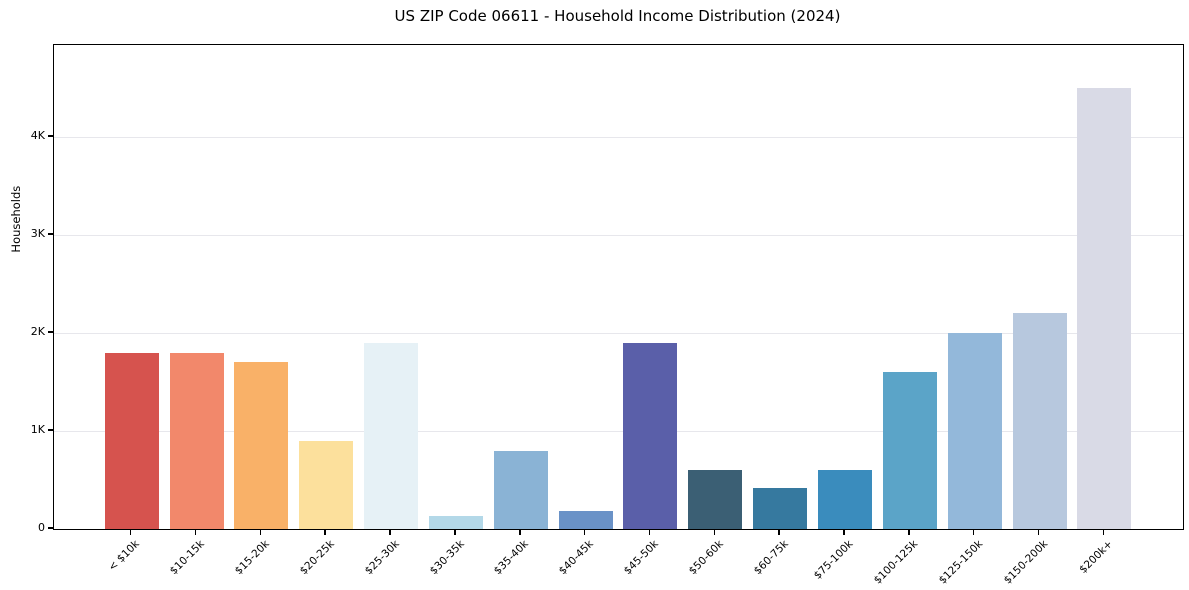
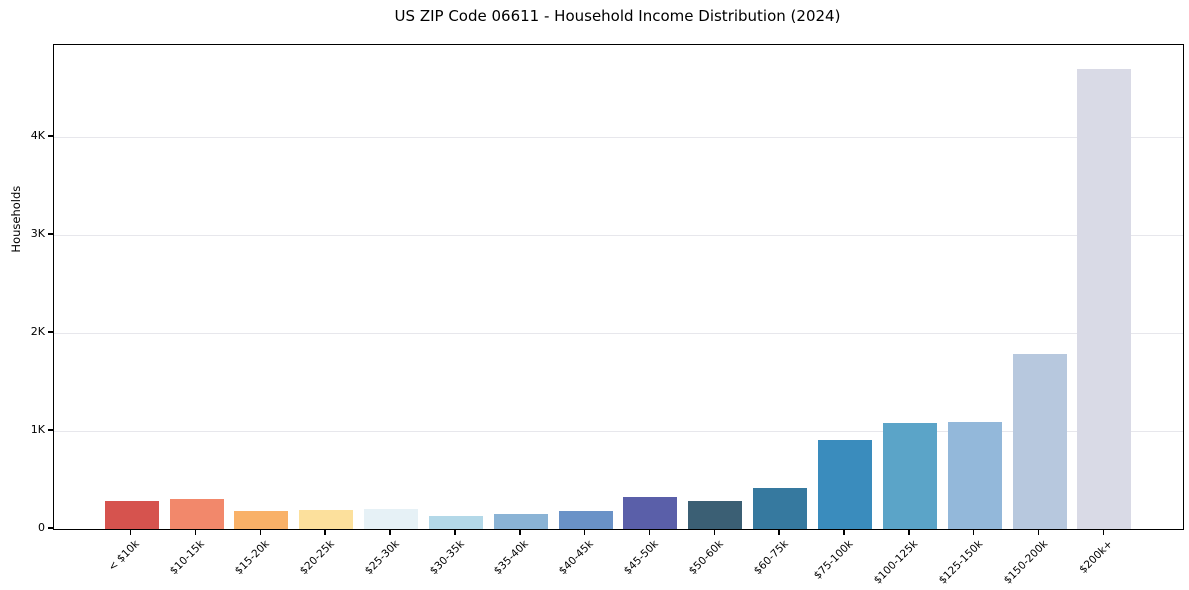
< $10k: 1.8K -> 0.3K
$10-15k: 1.8K -> 0.3K
$15-20k: 1.7K -> 0.2K
$20-25k: 0.9K -> 0.2K
$25-30k: 1.9K -> 0.2K
$35-40k: 0.8K -> 0.2K
$45-50k: 1.9K -> 0.3K
$50-60k: 0.6K -> 0.3K
$75-100k: 0.6K -> 0.9K
$100-125k: 1.6K -> 1.1K
$125-150k: 2.0K -> 1.1K
$150-200k: 2.2K -> 1.8K
$200k+: 4.5K -> 4.7K
